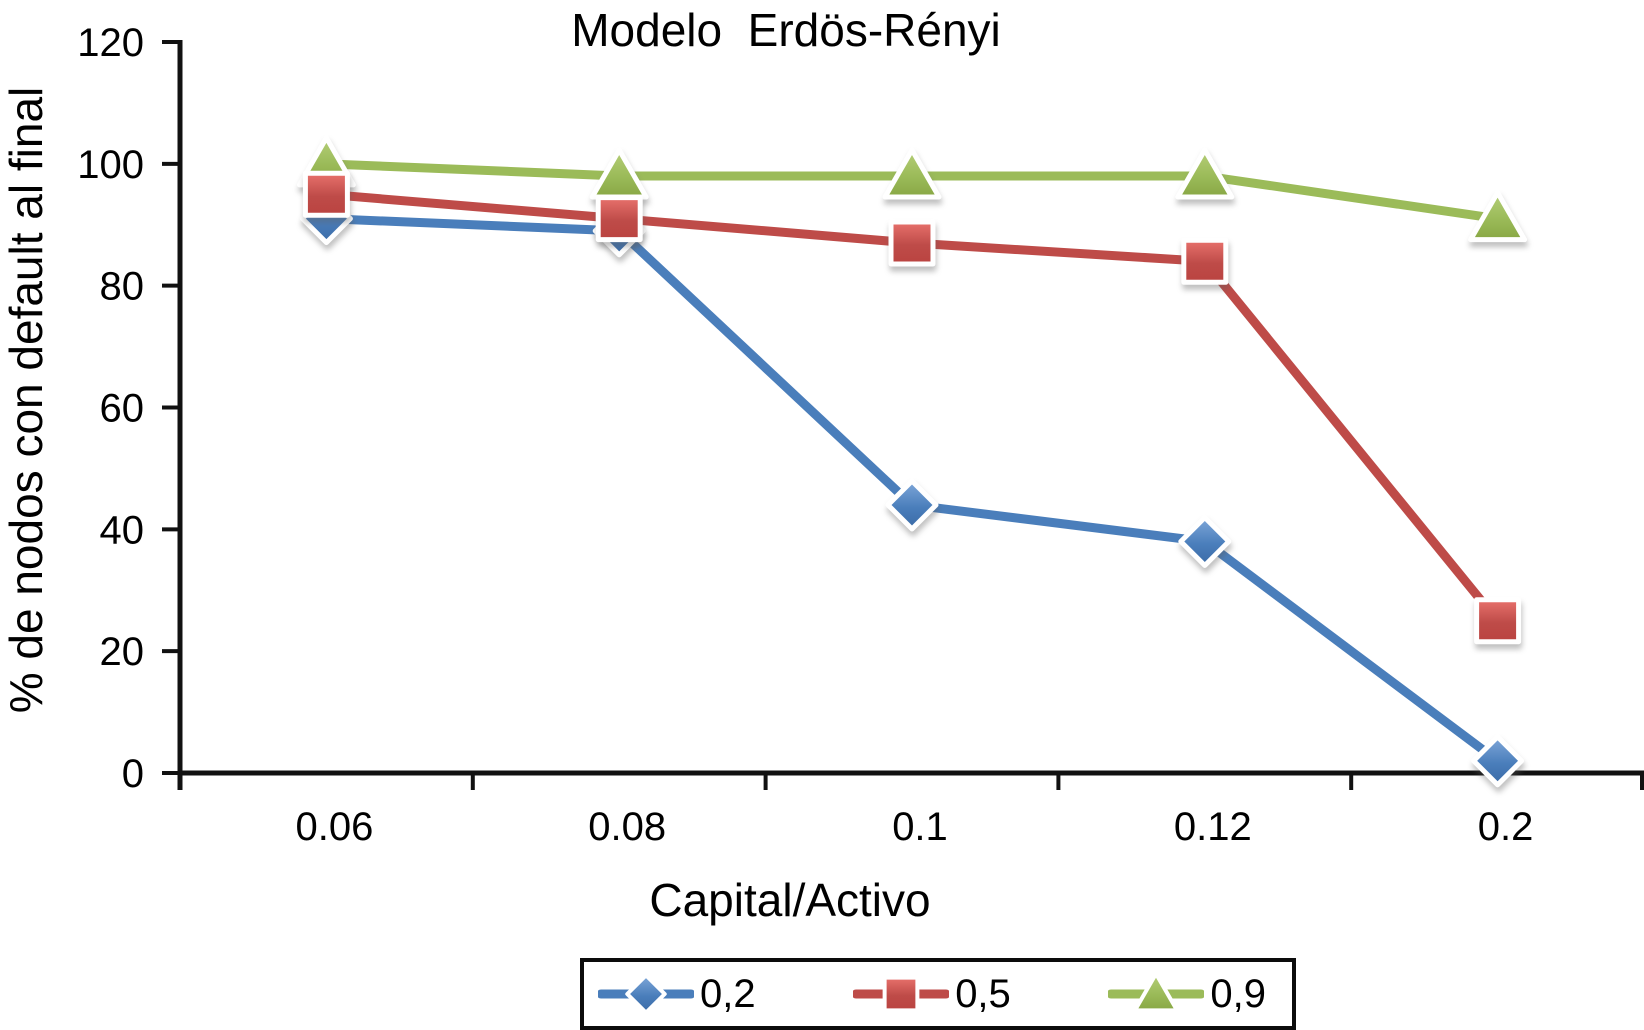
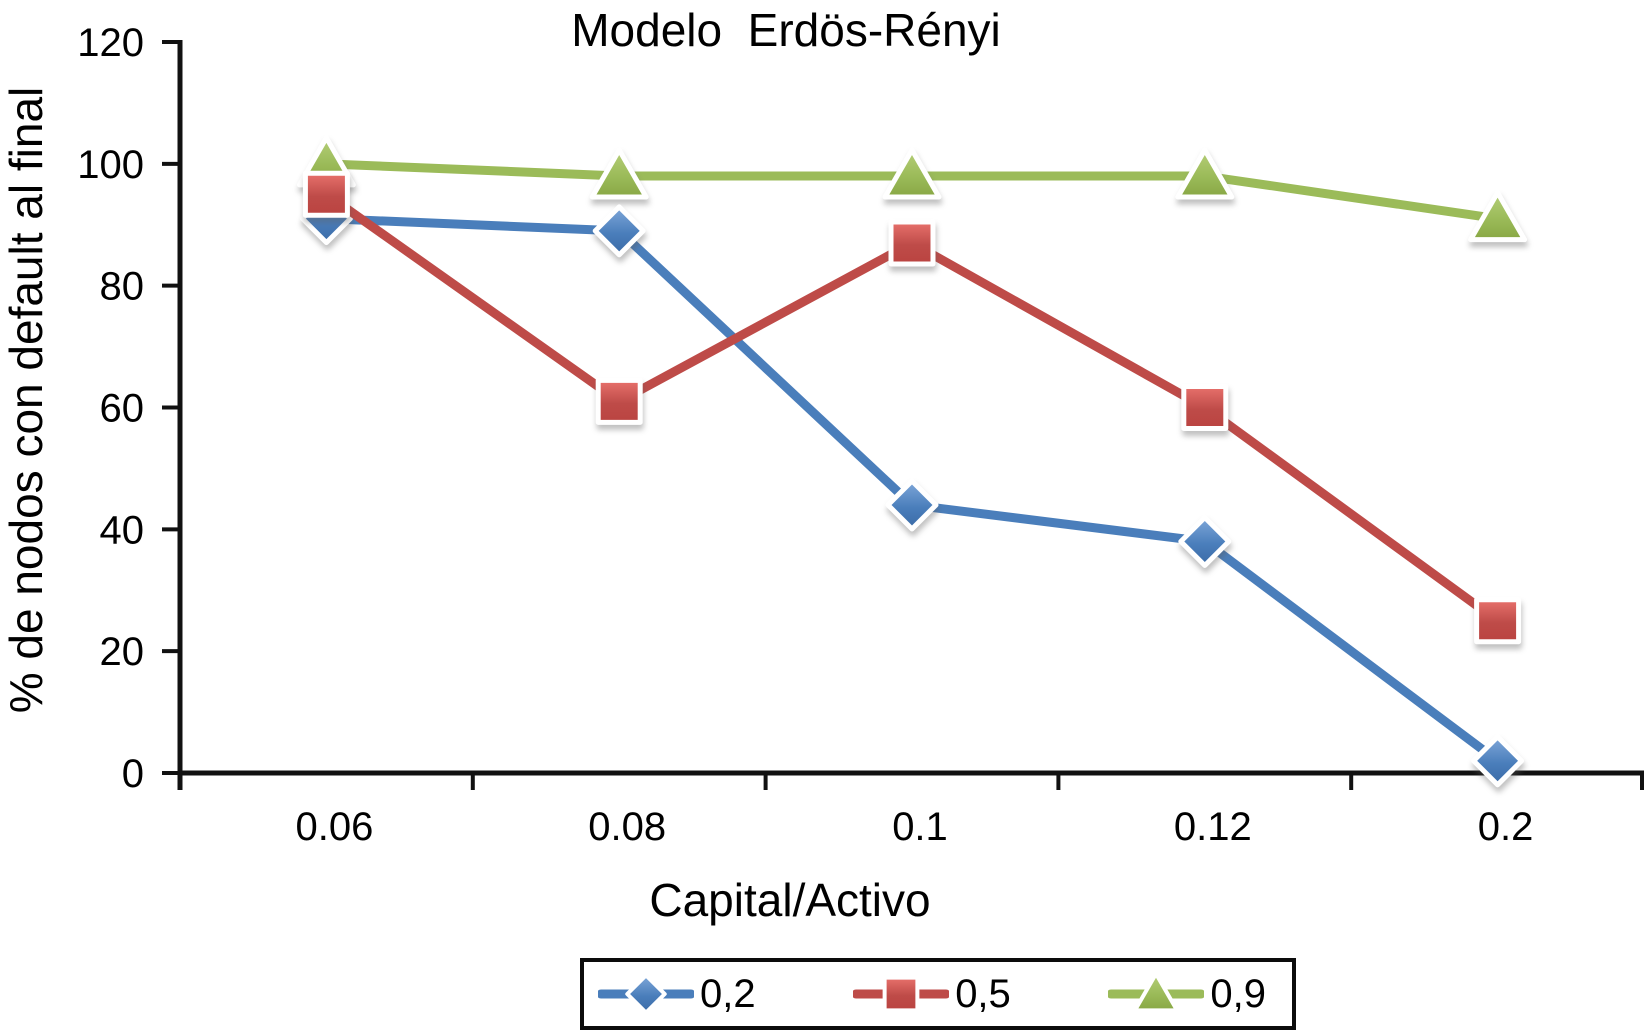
0,5/0.08: 91 -> 61
0,5/0.12: 84 -> 60
